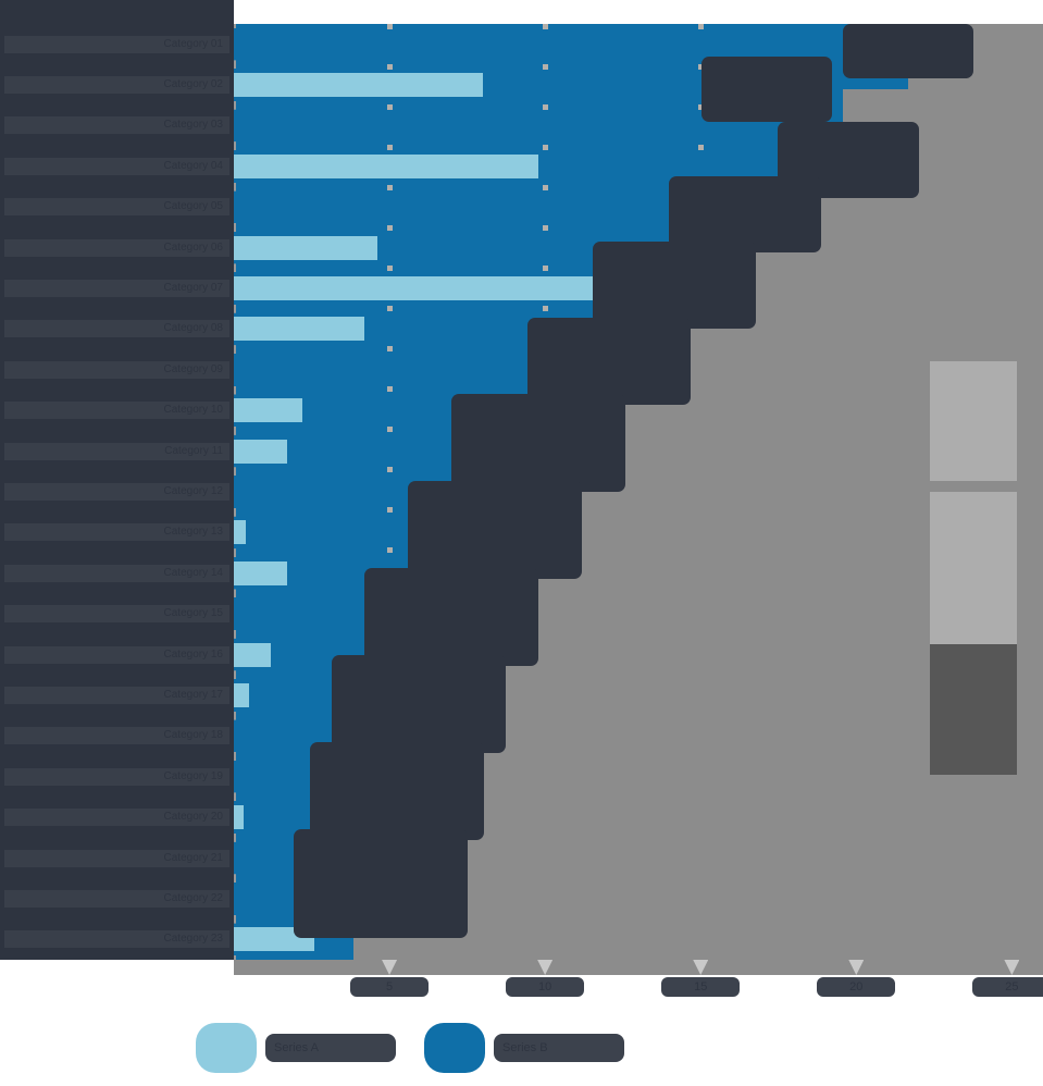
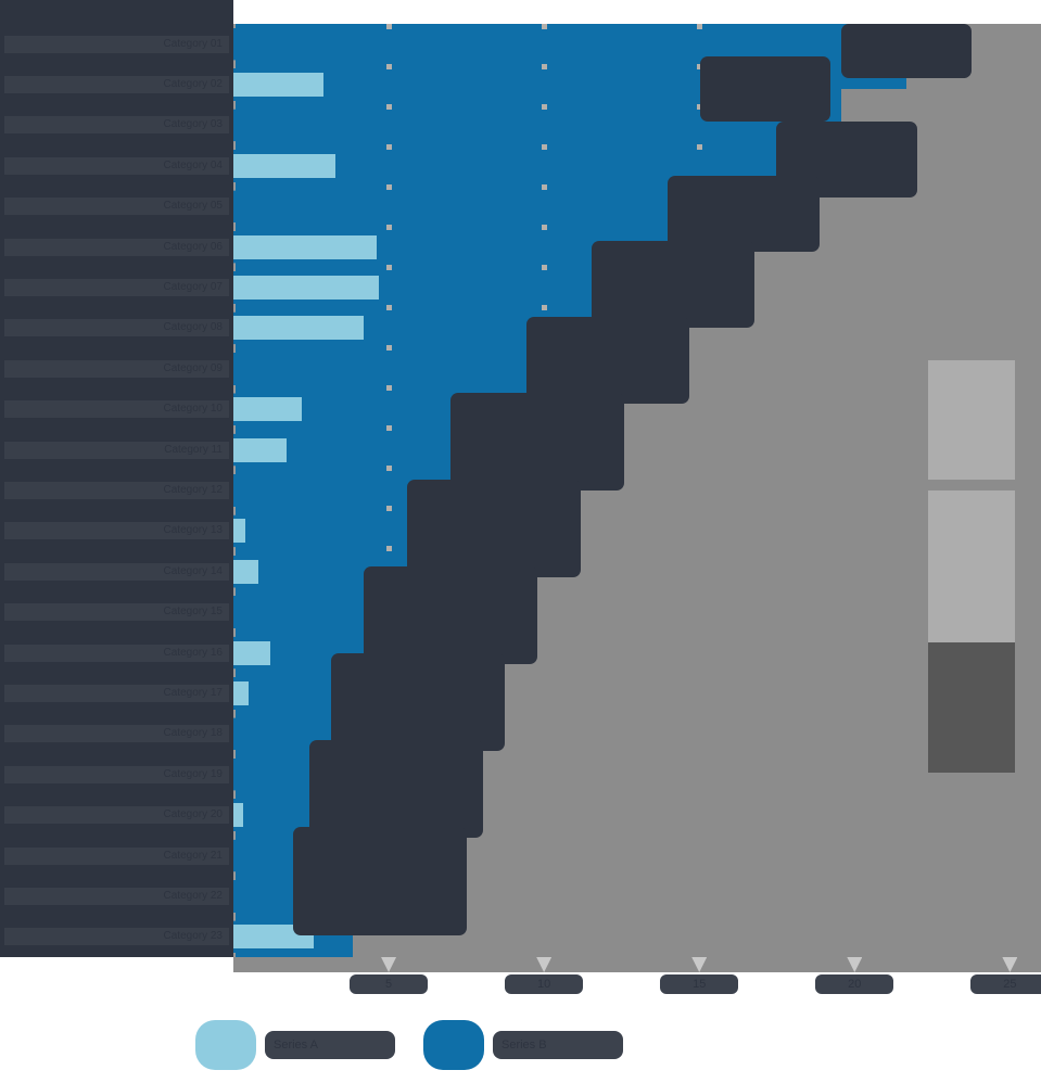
Category 02: 8.0 -> 2.9
Category 04: 9.8 -> 3.3
Category 07: 12.1 -> 4.7
Category 14: 1.7 -> 0.8
